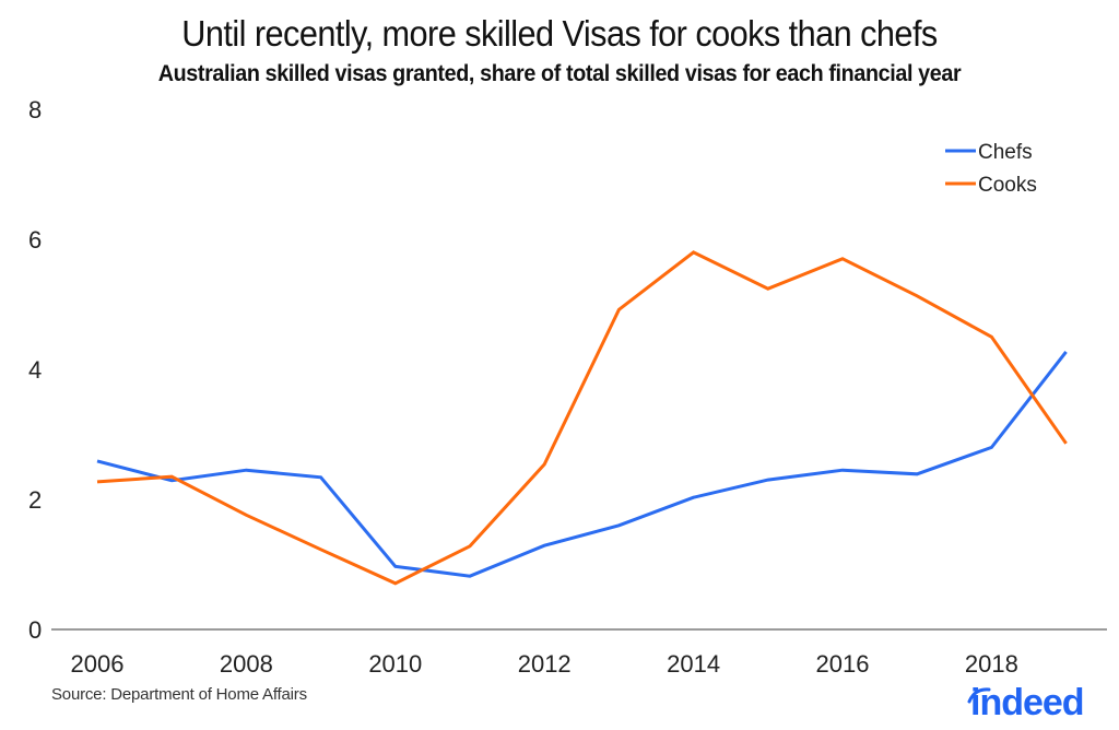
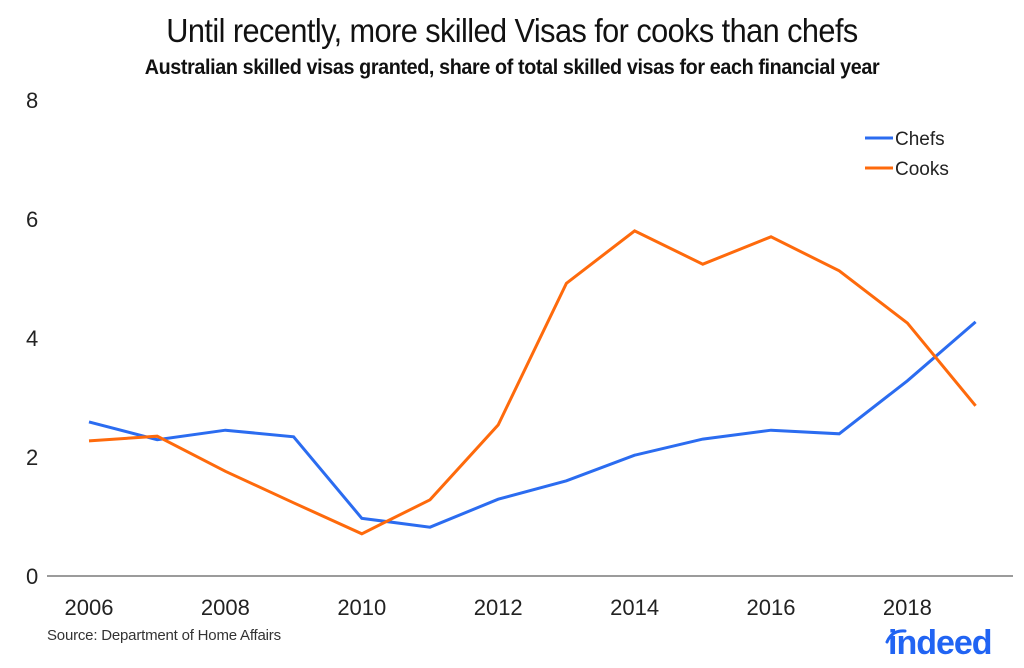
Chefs/2018: 2.8 -> 3.3
Cooks/2018: 4.5 -> 4.2
